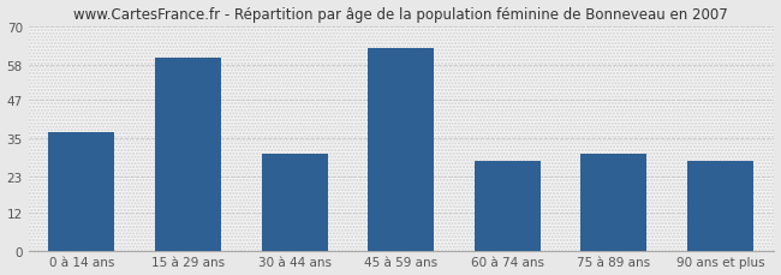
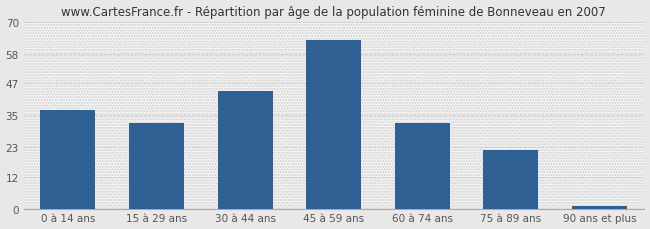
15 à 29 ans: 60 -> 32
30 à 44 ans: 30 -> 44
60 à 74 ans: 28 -> 32
75 à 89 ans: 30 -> 22
90 ans et plus: 28 -> 1
